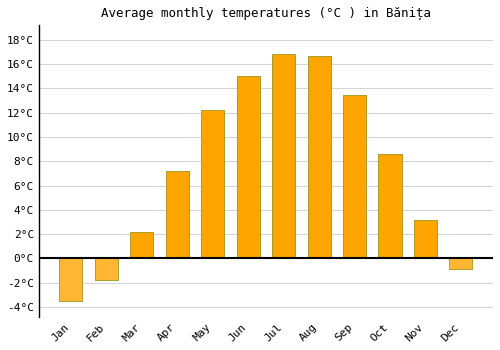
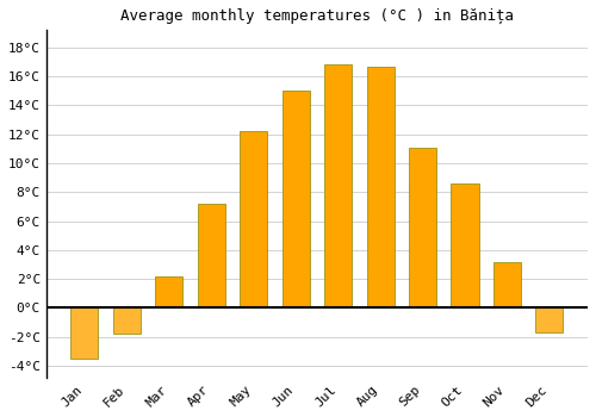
Sep: 13.5°C -> 11.1°C
Dec: -0.9°C -> -1.7°C
